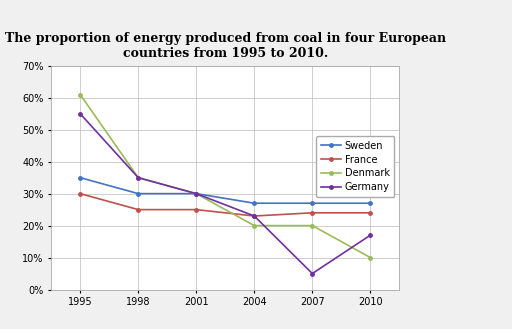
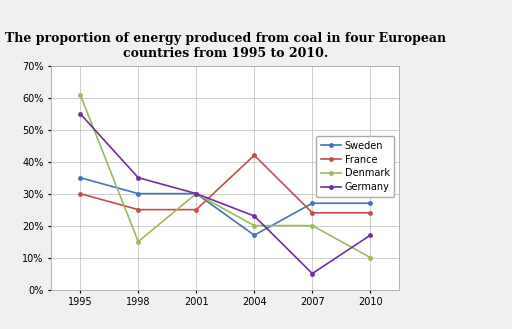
Denmark/1998: 35% -> 15%
Sweden/2004: 27% -> 17%
France/2004: 23% -> 42%
